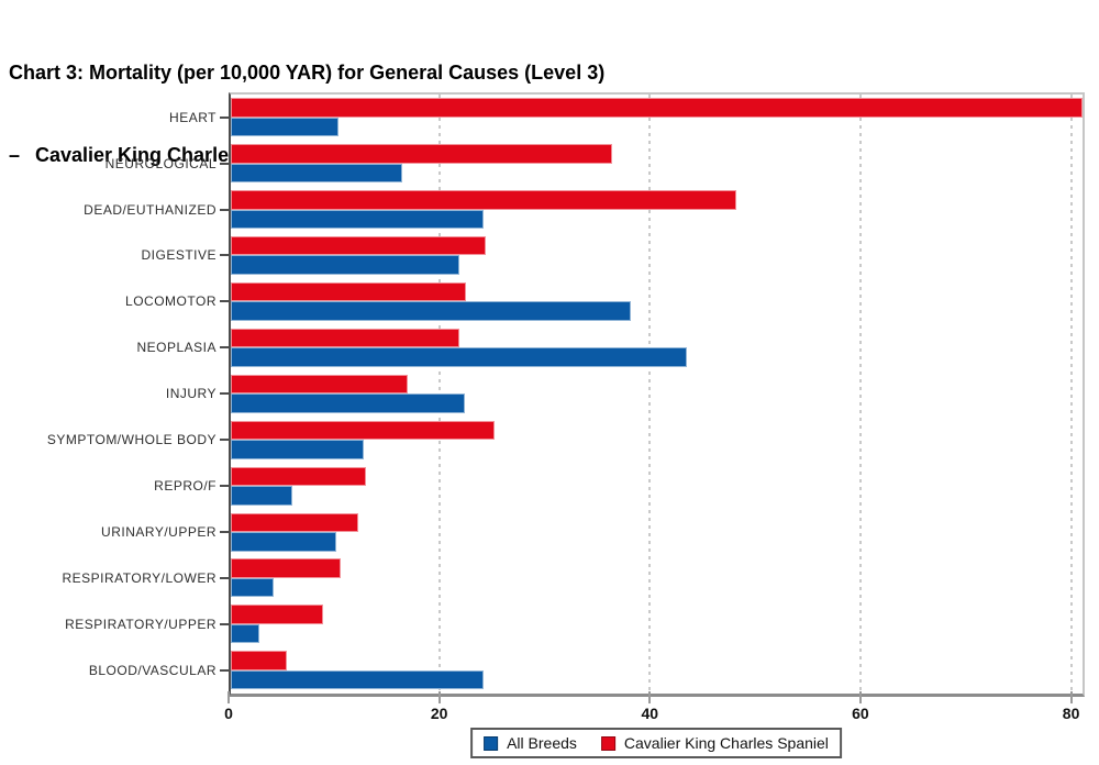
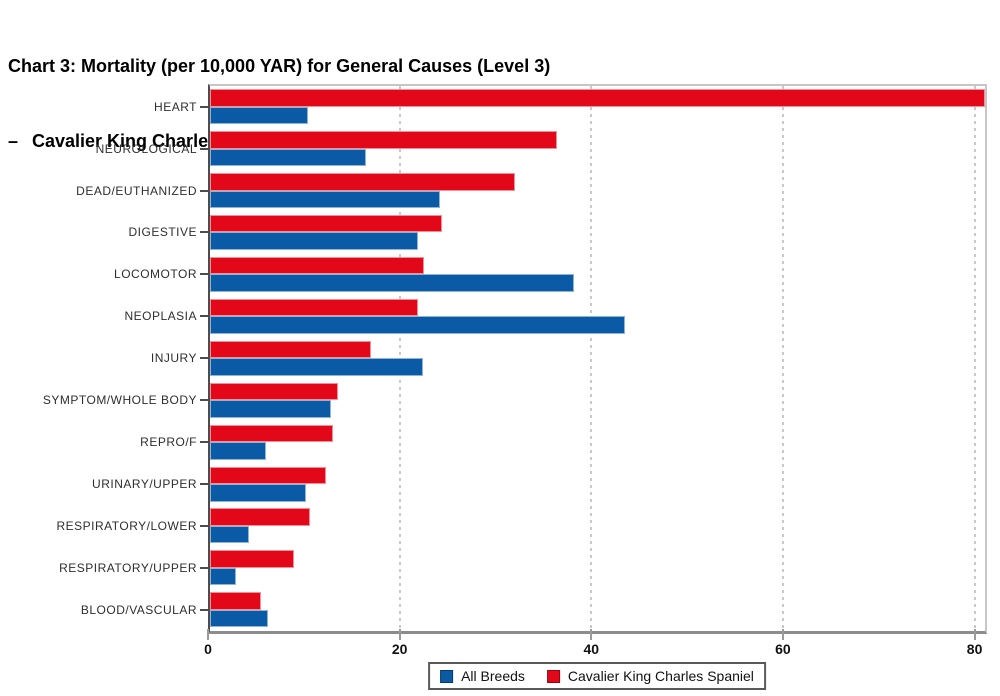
Cavalier King Charles Spaniel/DEAD/EUTHANIZED: 48 -> 32
Cavalier King Charles Spaniel/SYMPTOM/WHOLE BODY: 25 -> 13
All Breeds/BLOOD/VASCULAR: 24 -> 6
